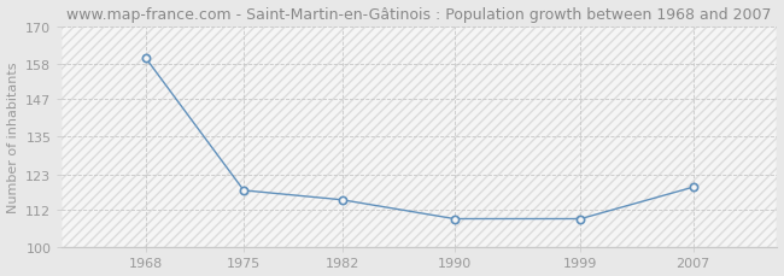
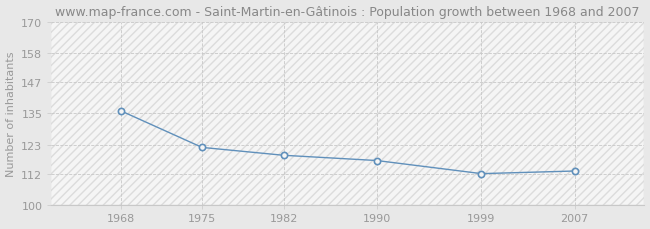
1968: 160 -> 136
1975: 118 -> 122
1982: 115 -> 119
1990: 109 -> 117
1999: 109 -> 112
2007: 119 -> 113
